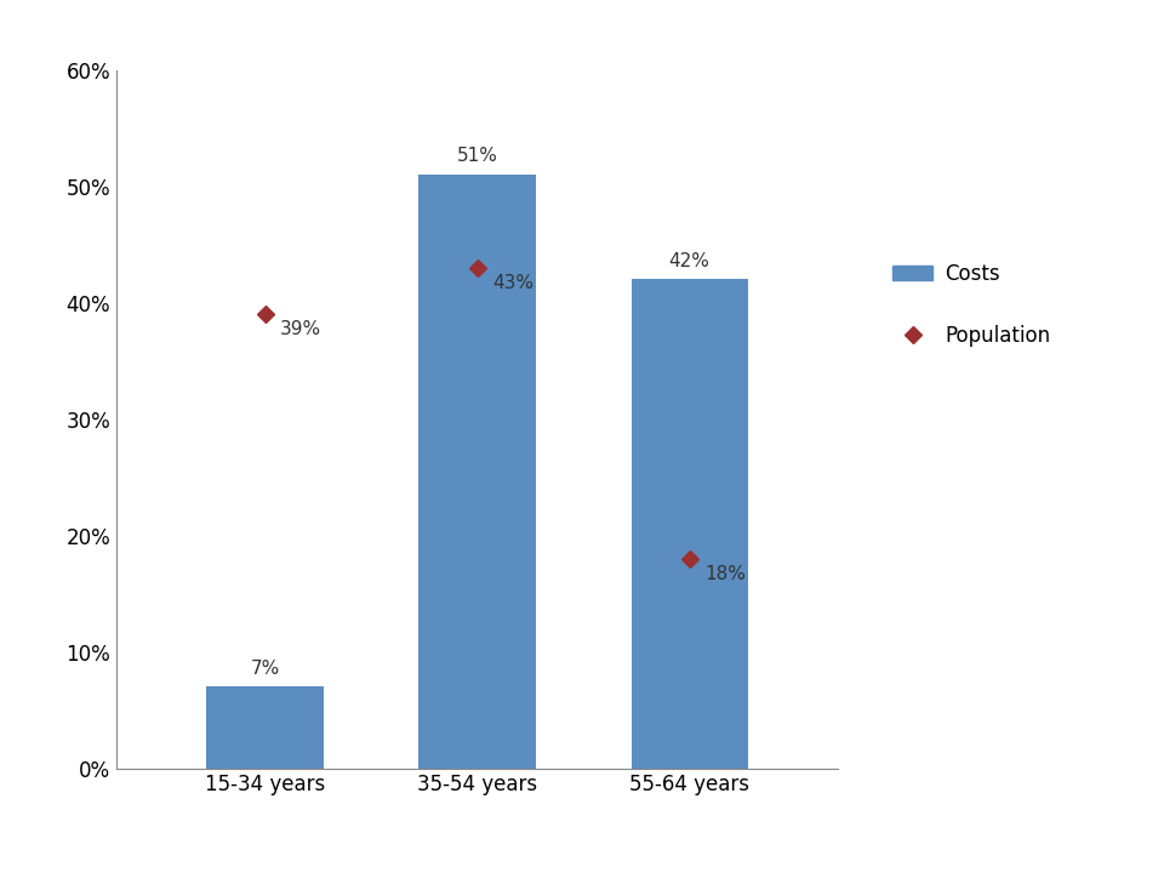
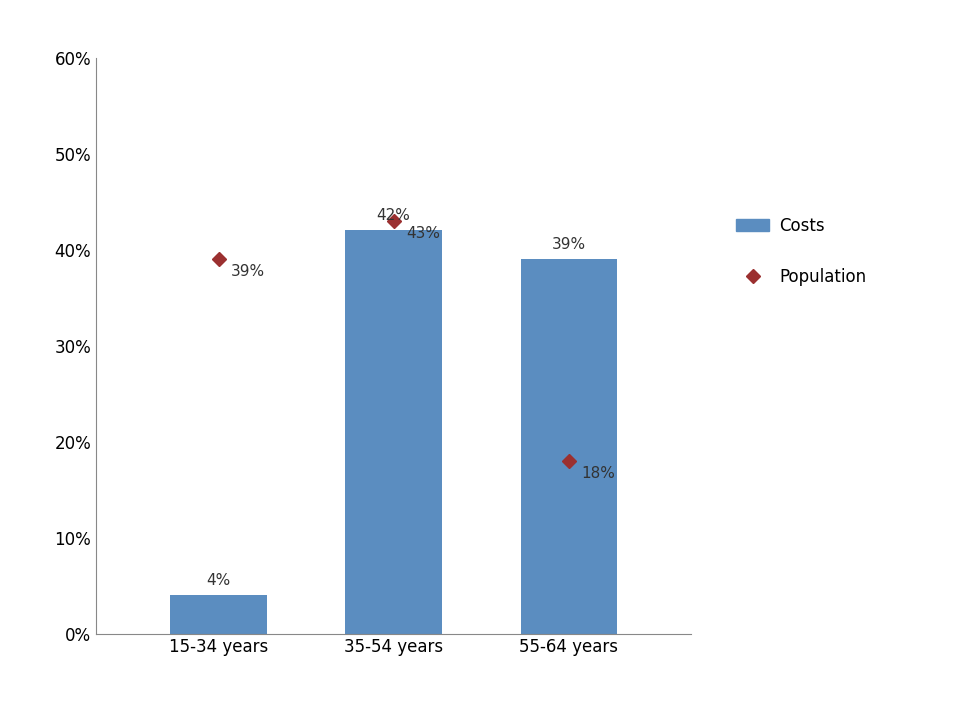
15-34 years: 7% -> 4%
35-54 years: 51% -> 42%
55-64 years: 42% -> 39%
